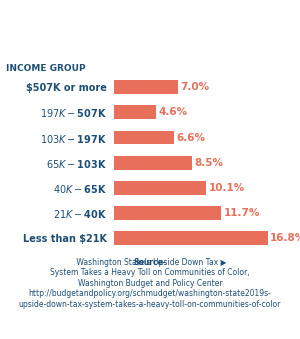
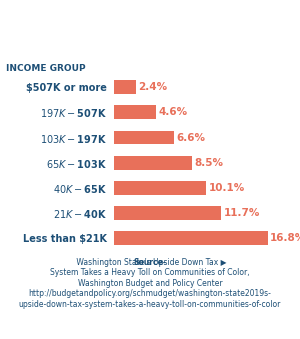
$507K or more: 7.0% -> 2.4%
